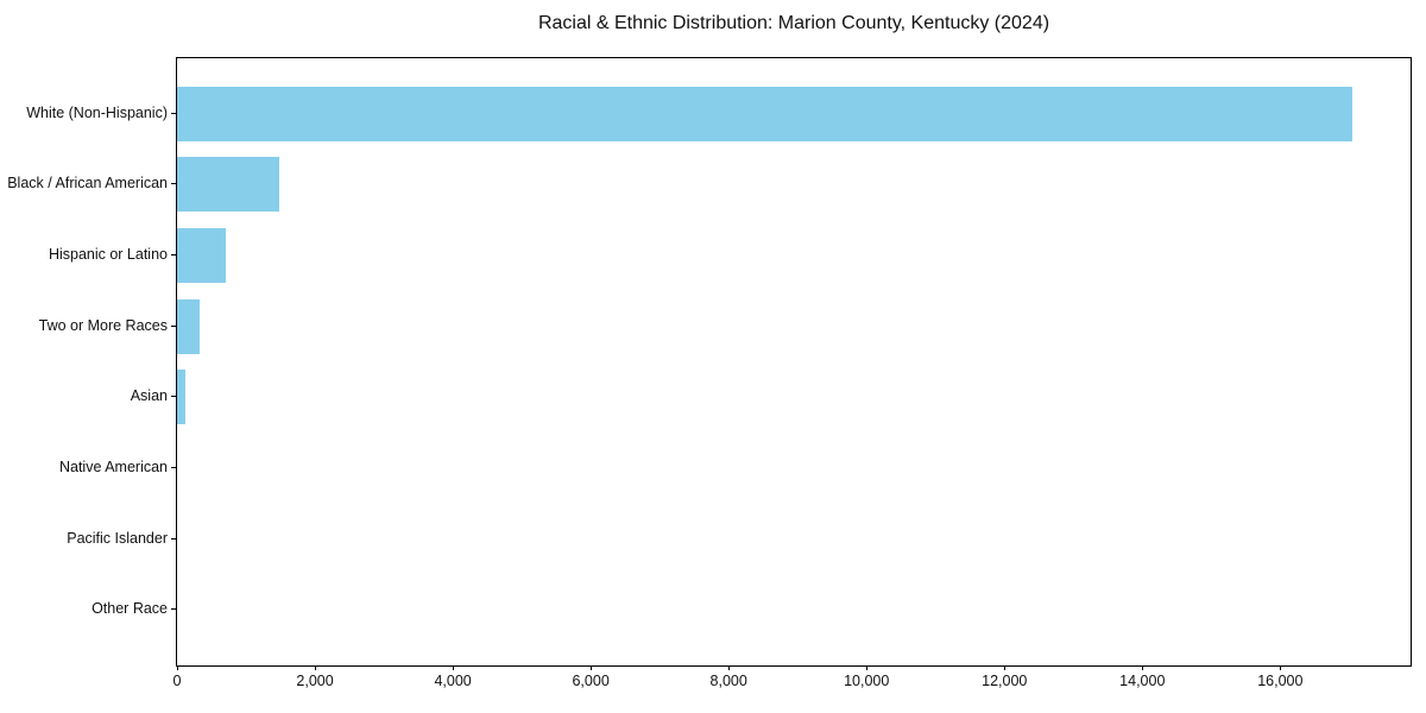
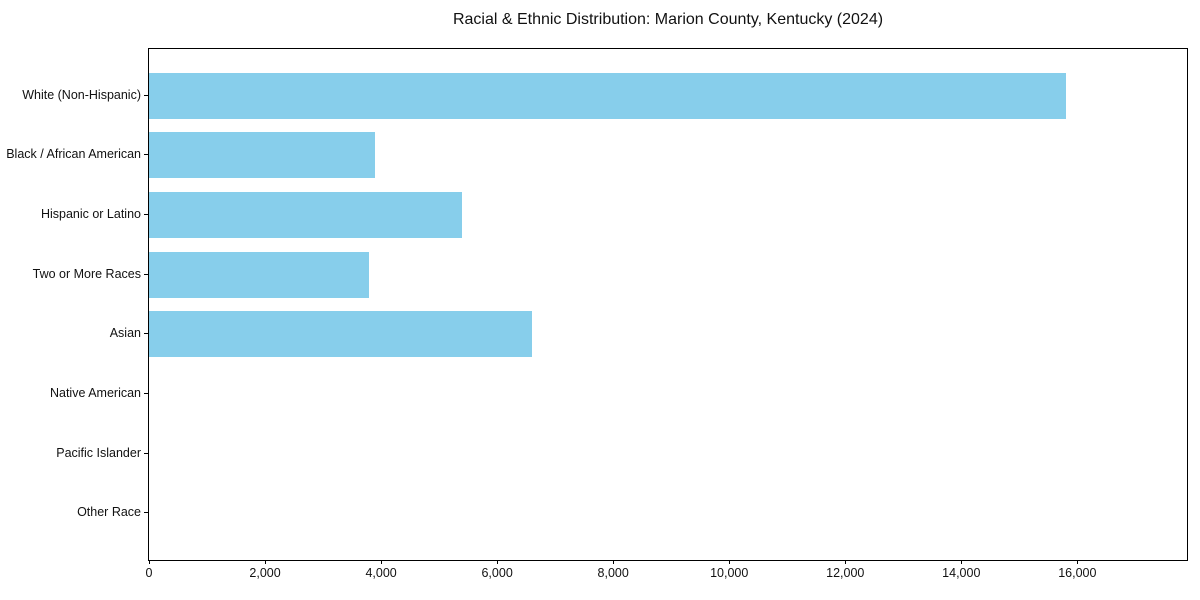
White (Non-Hispanic): 17000 -> 15800
Black / African American: 1500 -> 3900
Hispanic or Latino: 700 -> 5400
Two or More Races: 300 -> 3800
Asian: 100 -> 6600
